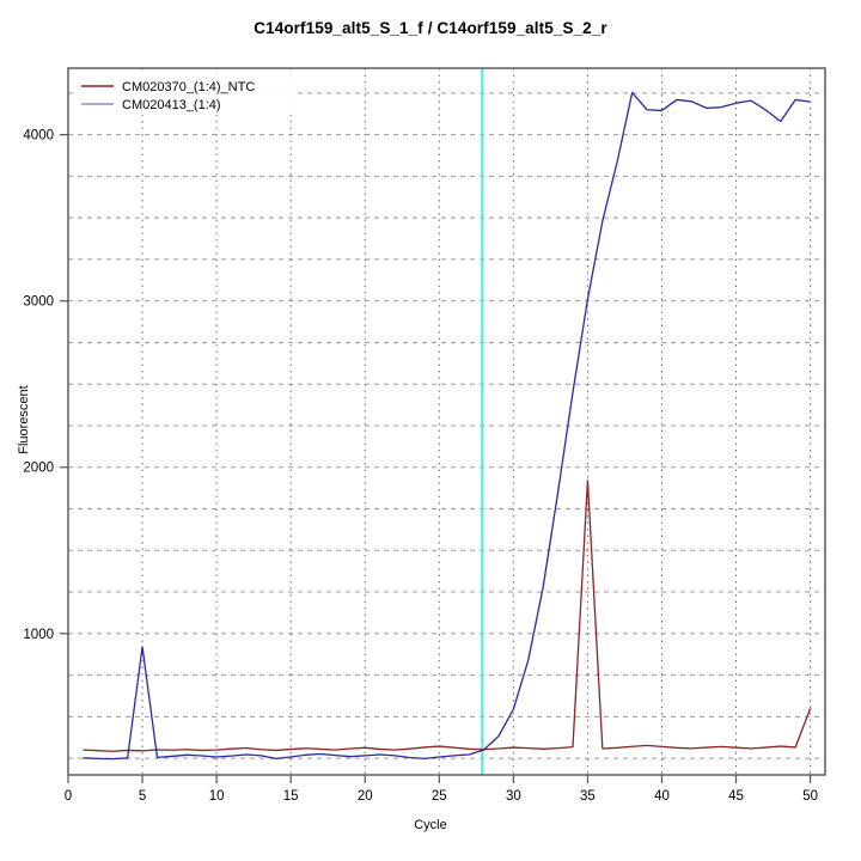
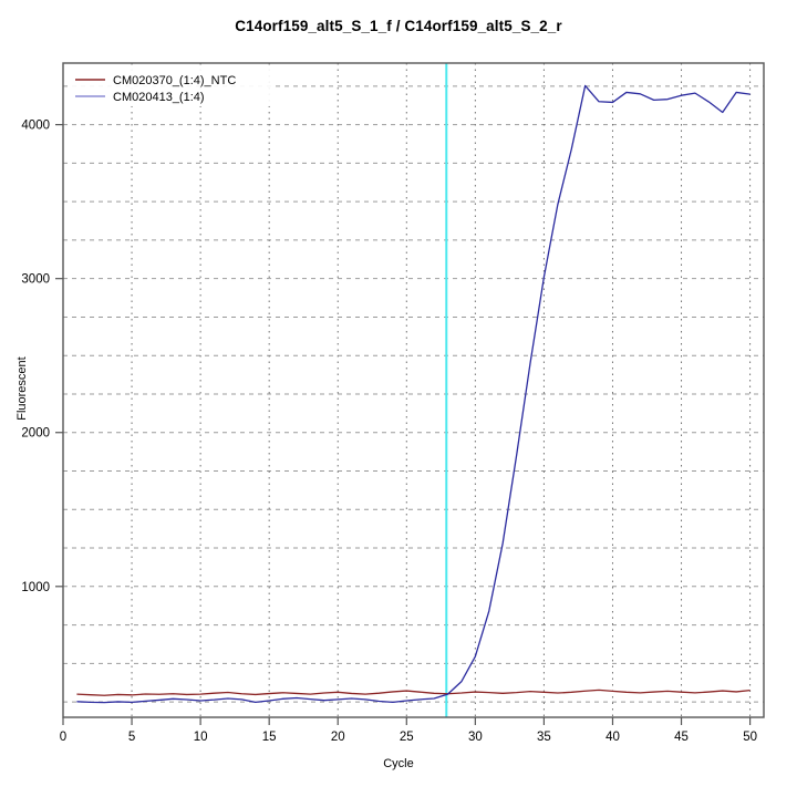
CM020413_(1:4)/5: 920 -> 250
CM020370_(1:4)_NTC/35: 1920 -> 310
CM020370_(1:4)_NTC/50: 550 -> 320
